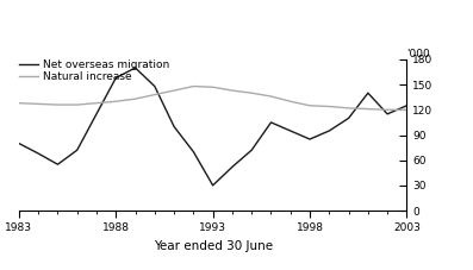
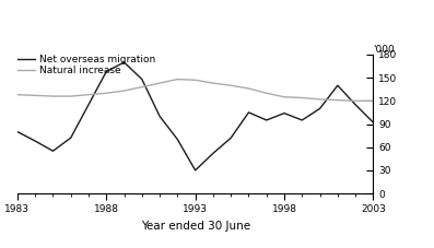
Net overseas migration/1998: 85 -> 104
Net overseas migration/2003: 125 -> 92
